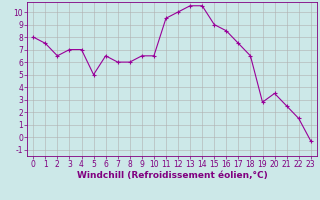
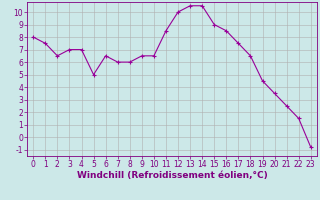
11: 9.5 -> 8.5
19: 2.8 -> 4.5
23: -0.3 -> -0.8
